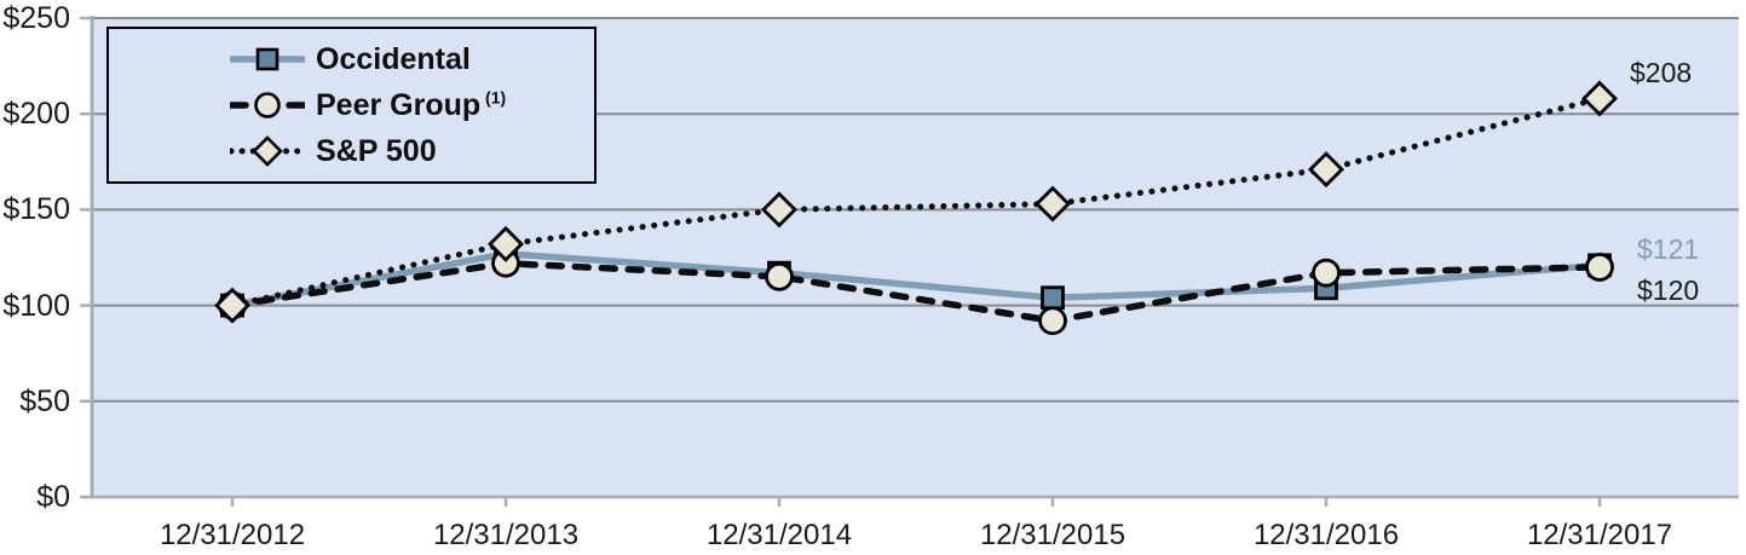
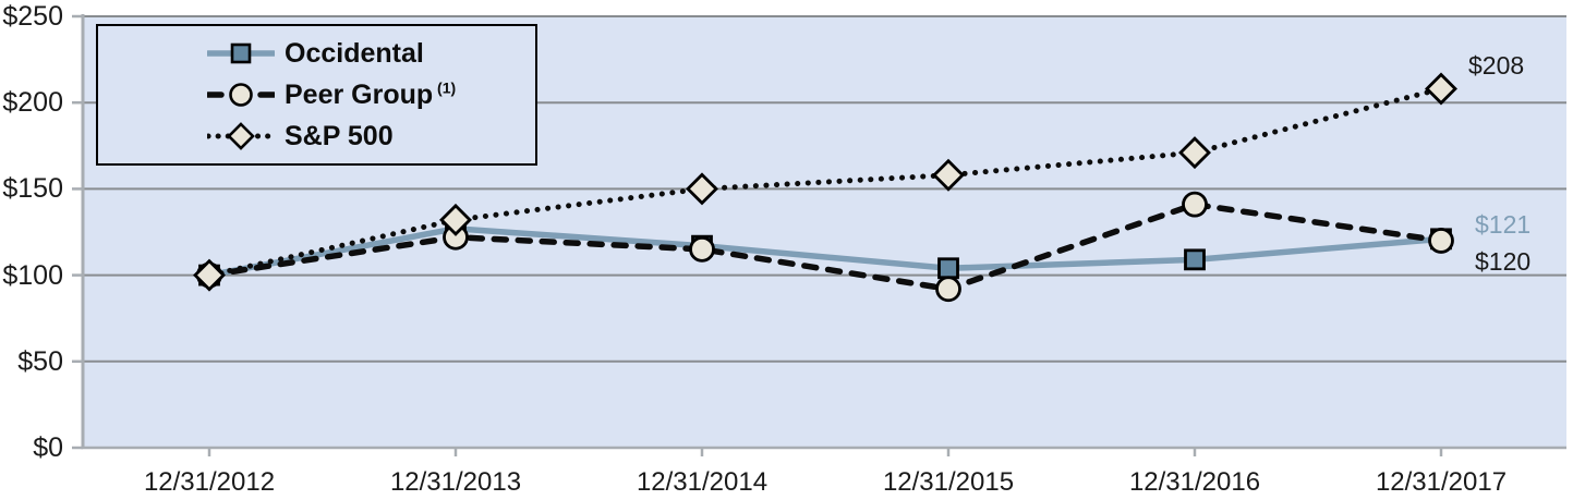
S&P 500/12/31/2015: $153 -> $158
Peer Group/12/31/2016: $117 -> $141
